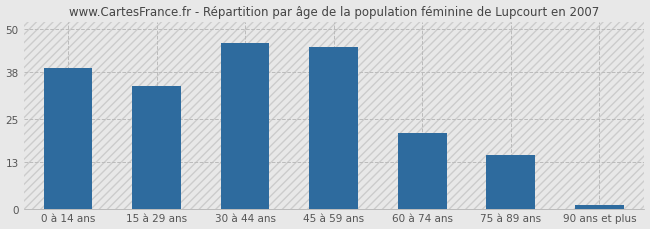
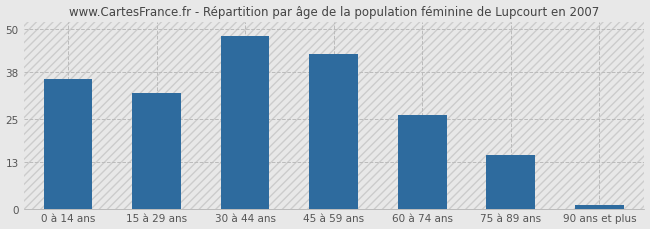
0 à 14 ans: 39 -> 36
15 à 29 ans: 34 -> 32
30 à 44 ans: 46 -> 48
45 à 59 ans: 45 -> 43
60 à 74 ans: 21 -> 26
